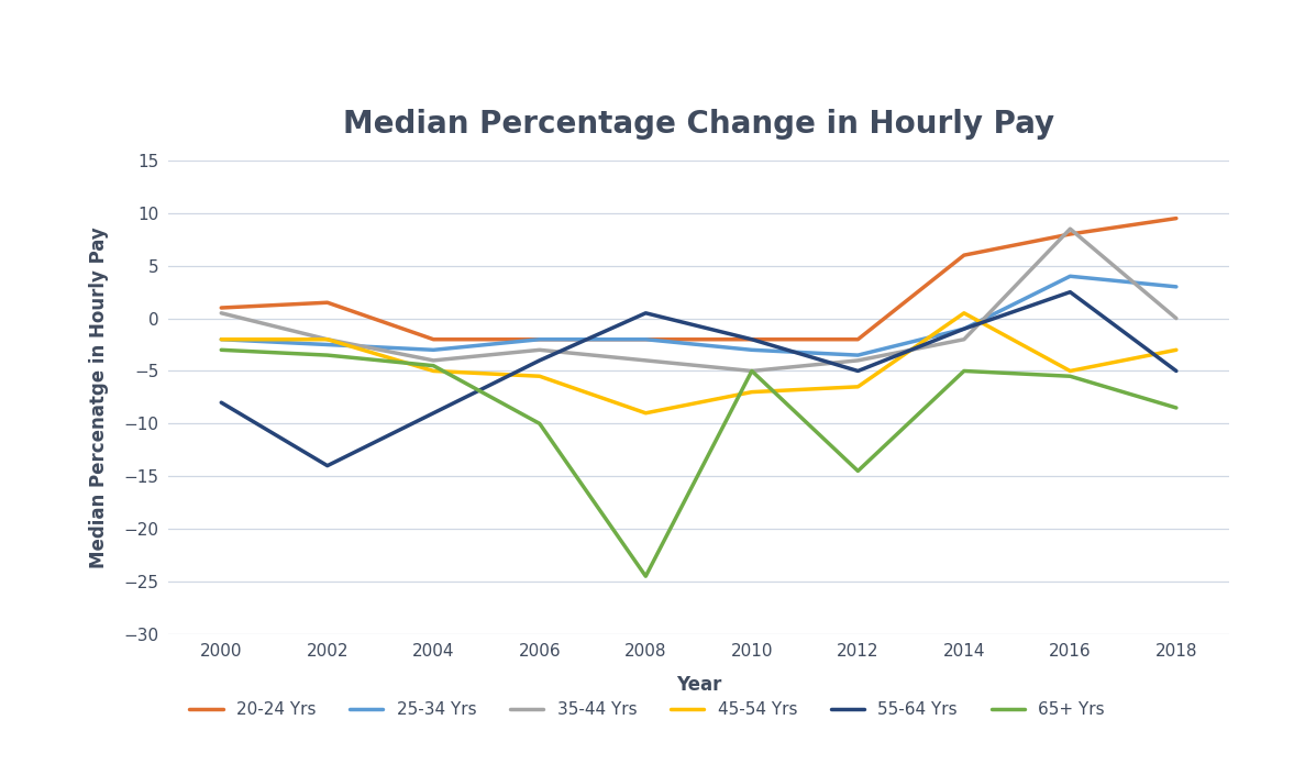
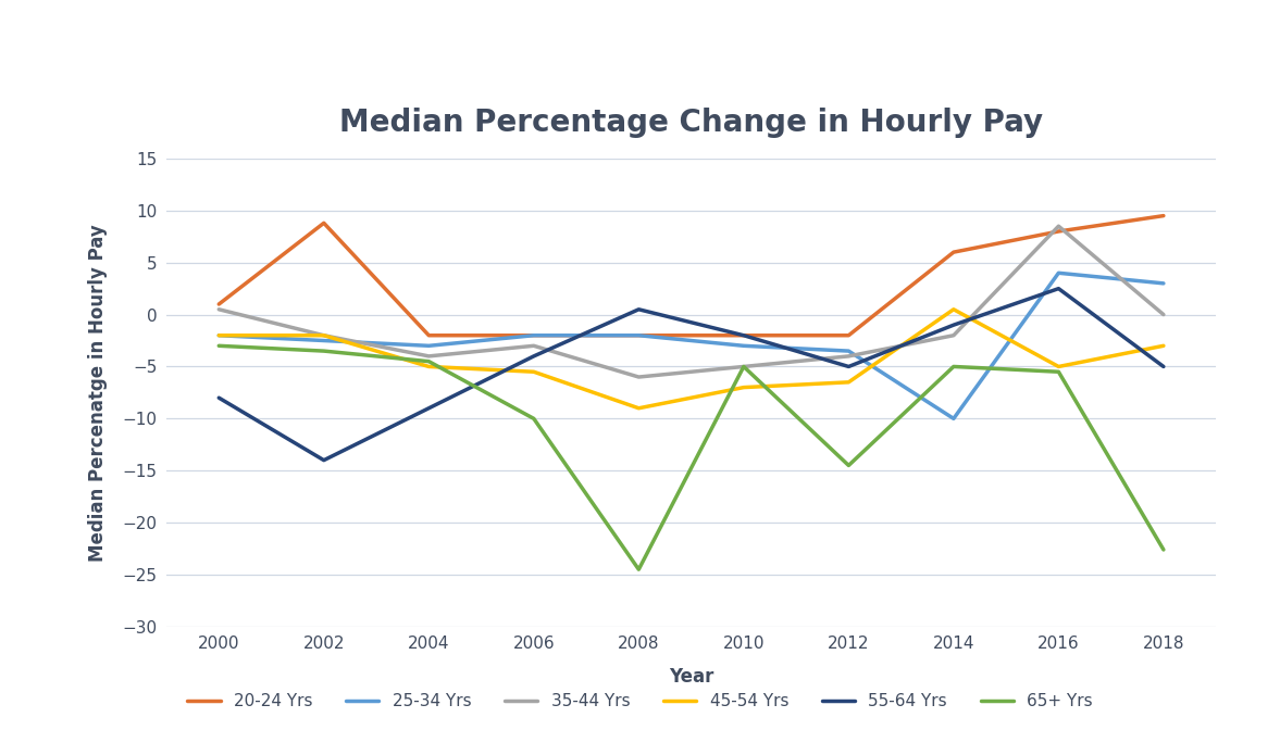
20-24 Yrs/2002: 1.5 -> 8.8
35-44 Yrs/2008: -4.0 -> -6.0
25-34 Yrs/2014: -1.0 -> -10.0
65+ Yrs/2018: -8.5 -> -22.6
